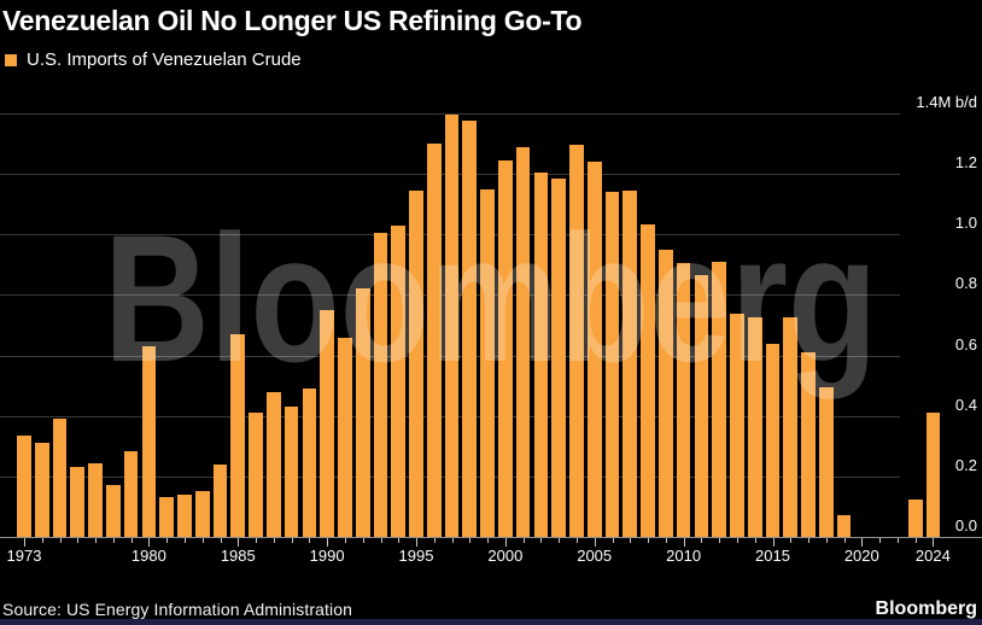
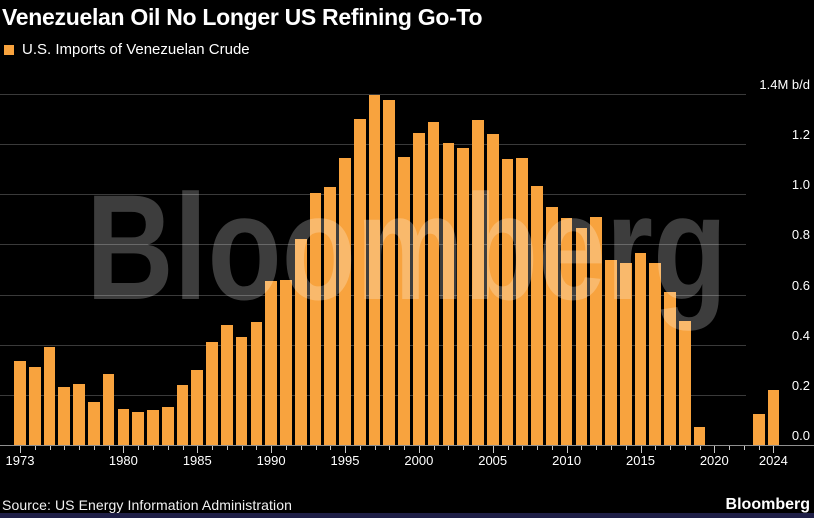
1980: 0.63 -> 0.14
1985: 0.67 -> 0.30
1990: 0.75 -> 0.66
2015: 0.64 -> 0.77
2024: 0.41 -> 0.22
